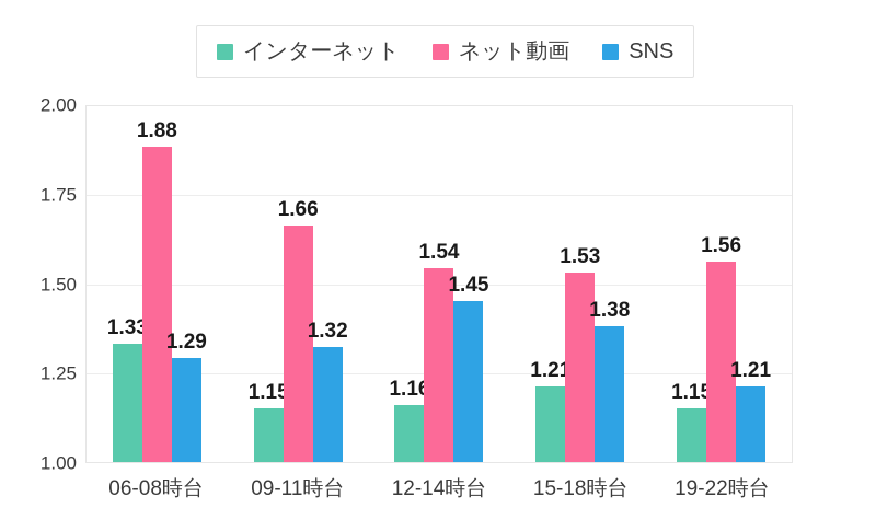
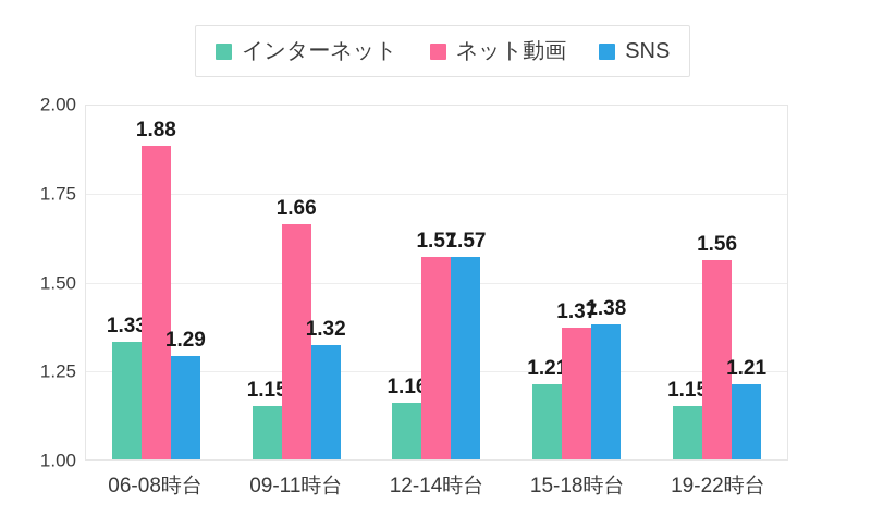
ネット動画/12-14時台: 1.54 -> 1.57
SNS/12-14時台: 1.45 -> 1.57
ネット動画/15-18時台: 1.53 -> 1.37
